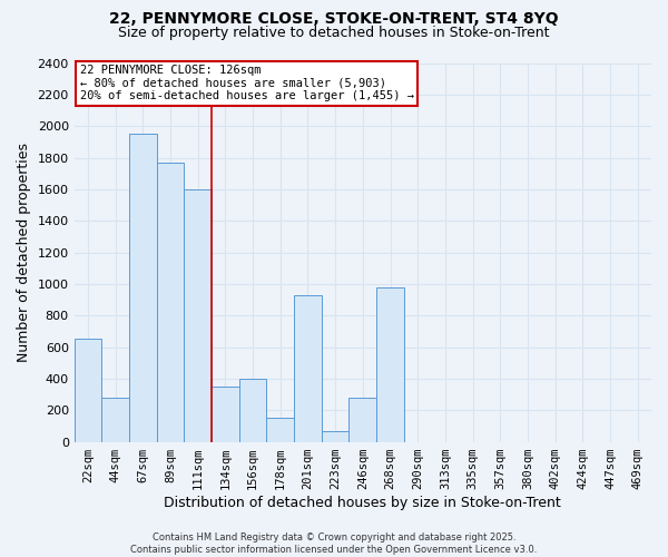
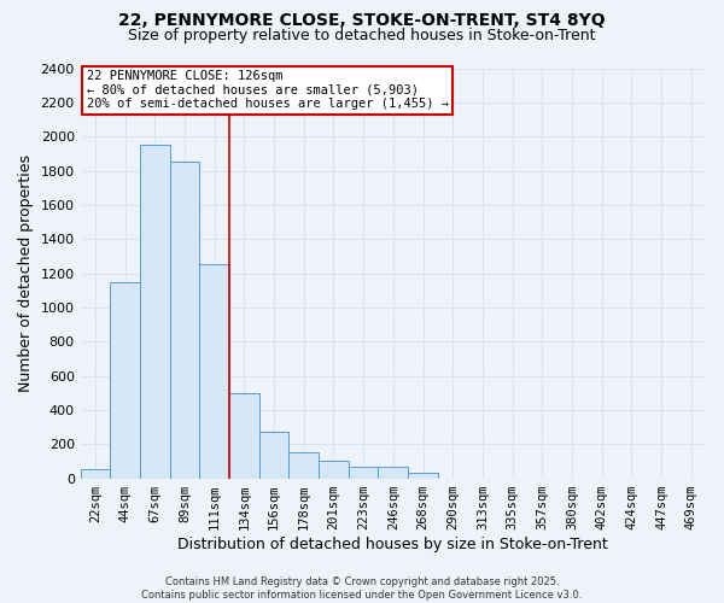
22sqm: 650 -> 50
44sqm: 280 -> 1150
89sqm: 1770 -> 1850
111sqm: 1600 -> 1250
134sqm: 350 -> 500
156sqm: 400 -> 270
201sqm: 930 -> 100
246sqm: 280 -> 60
268sqm: 980 -> 30
